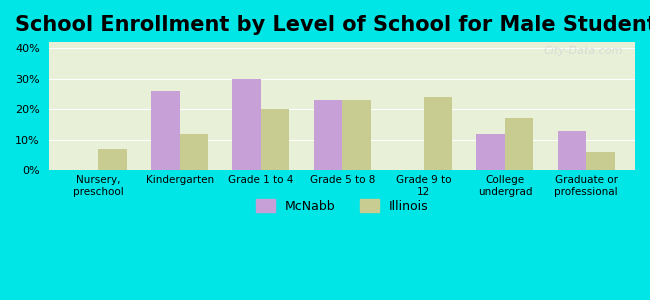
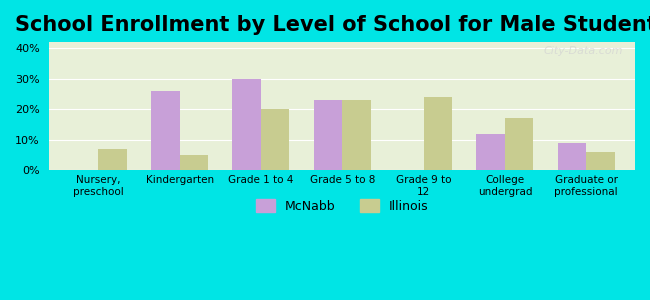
Illinois/Kindergarten: 12% -> 5%
McNabb/Graduate or professional: 13% -> 9%
